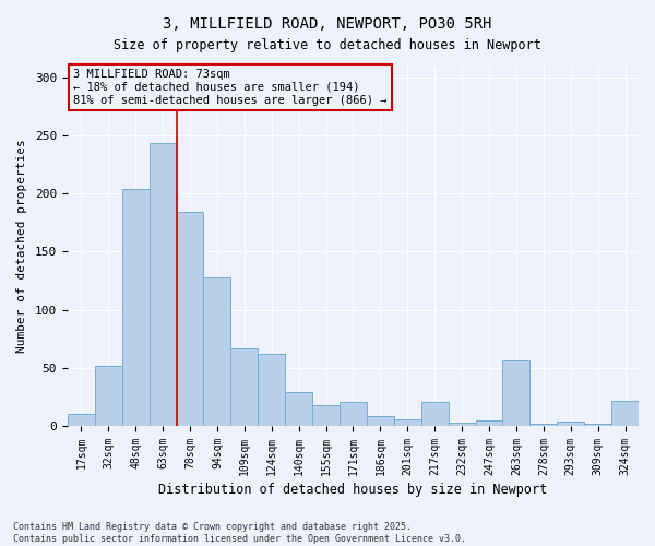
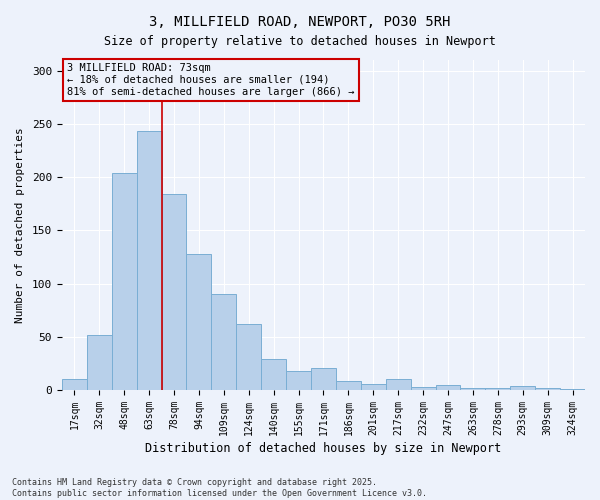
109sqm: 67 -> 90
217sqm: 21 -> 10
263sqm: 56 -> 2
324sqm: 22 -> 1
